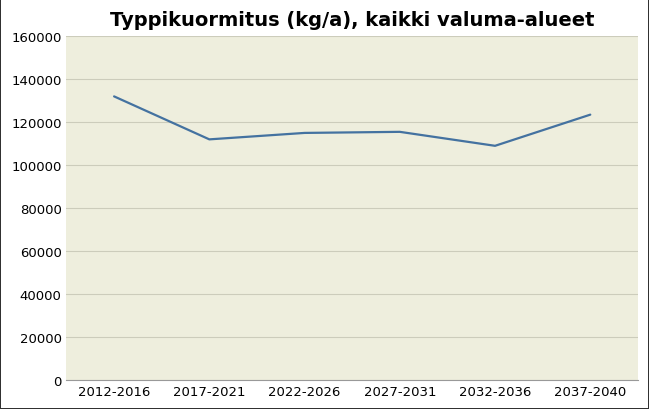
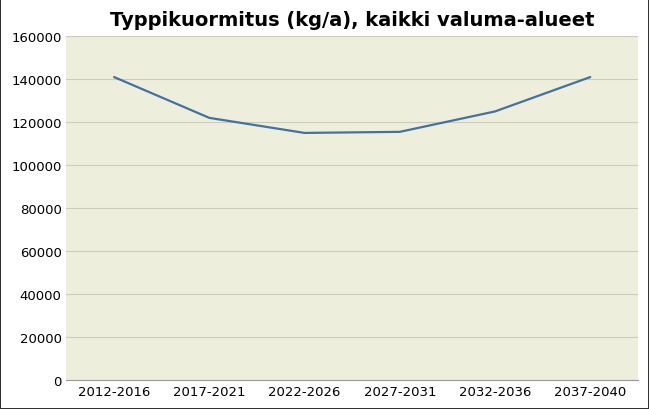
2012-2016: 132000 -> 141000
2017-2021: 112000 -> 122000
2032-2036: 109000 -> 125000
2037-2040: 123500 -> 141000
